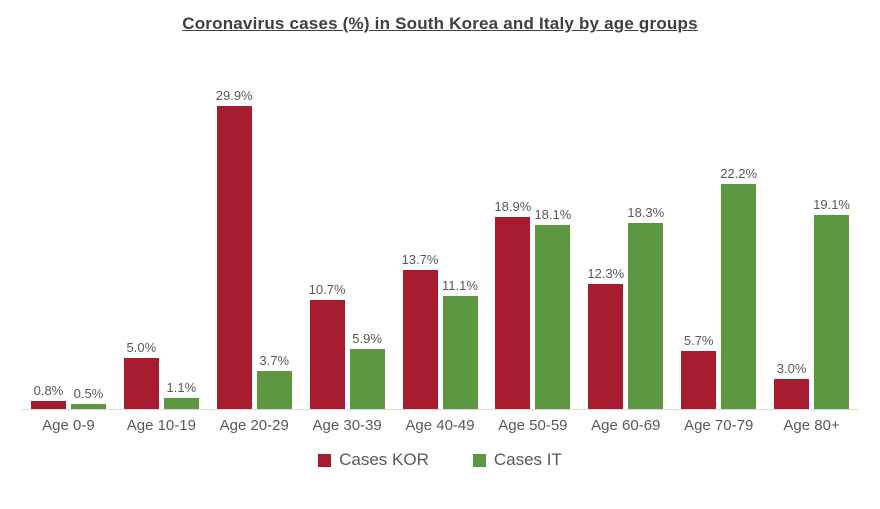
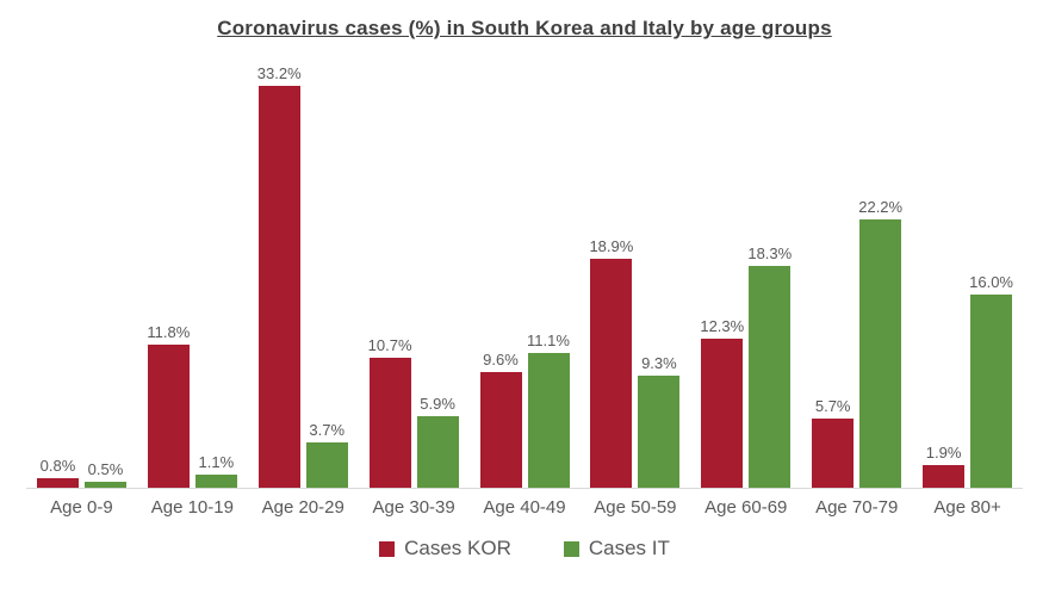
Cases KOR/Age 10-19: 5.0% -> 11.8%
Cases KOR/Age 20-29: 29.9% -> 33.2%
Cases KOR/Age 40-49: 13.7% -> 9.6%
Cases IT/Age 50-59: 18.1% -> 9.3%
Cases KOR/Age 80+: 3.0% -> 1.9%
Cases IT/Age 80+: 19.1% -> 16.0%
